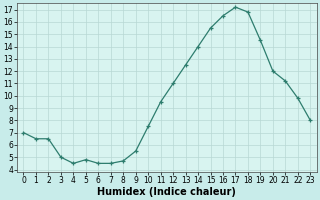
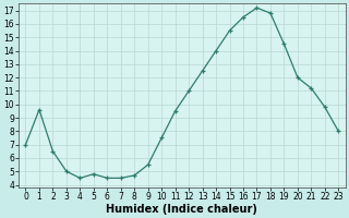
1: 6.5 -> 9.6
